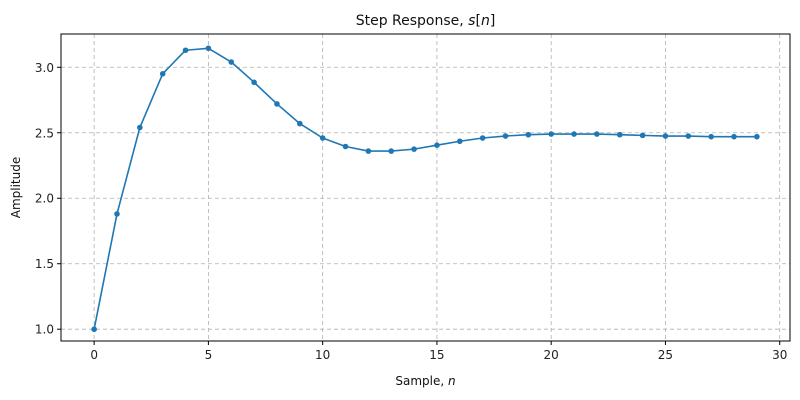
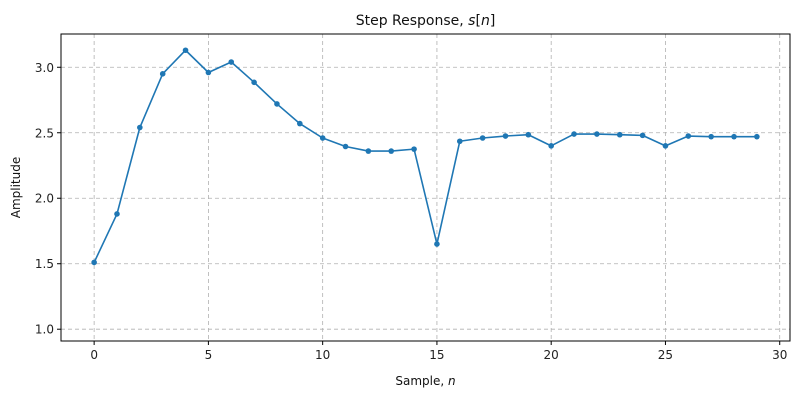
0: 1.00 -> 1.51
5: 3.15 -> 2.96
15: 2.40 -> 1.65
20: 2.49 -> 2.40
25: 2.48 -> 2.40
